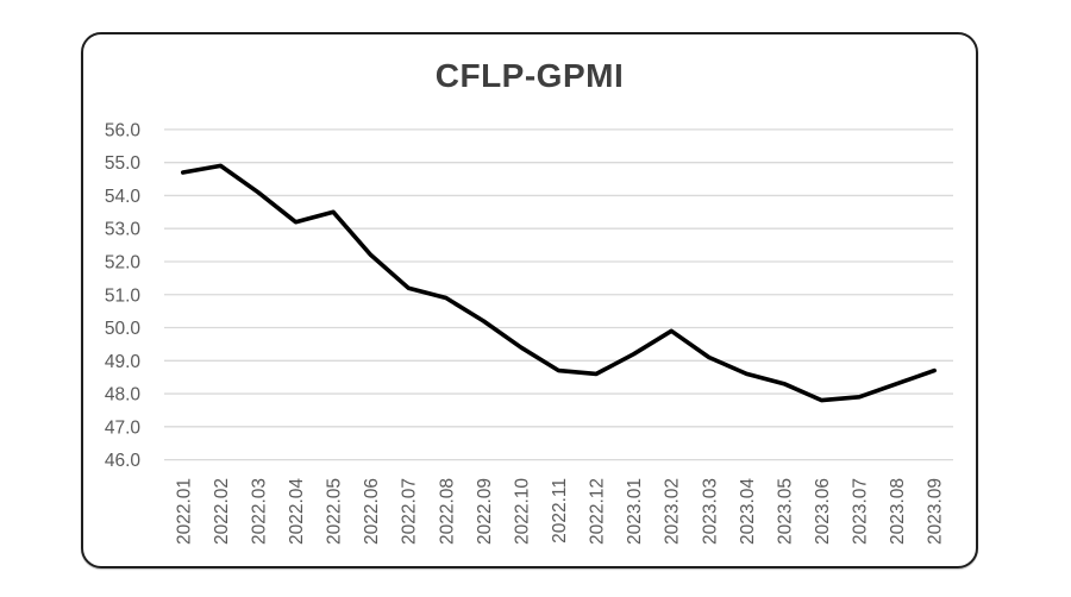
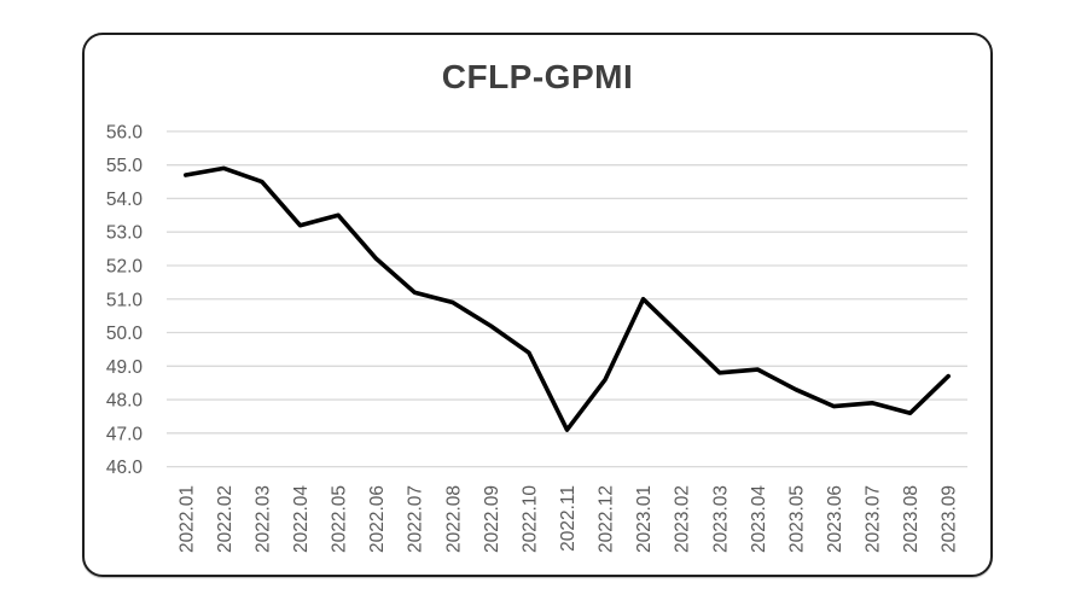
2022.03: 54.1 -> 54.5
2022.11: 48.7 -> 47.1
2023.01: 49.2 -> 51.0
2023.03: 49.1 -> 48.8
2023.04: 48.6 -> 48.9
2023.08: 48.3 -> 47.6
